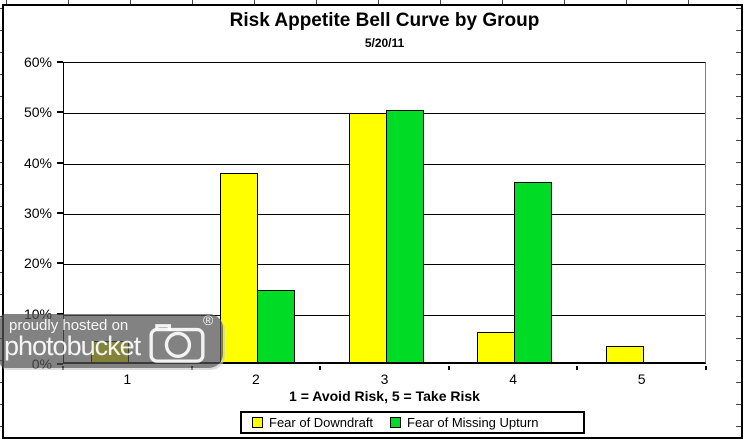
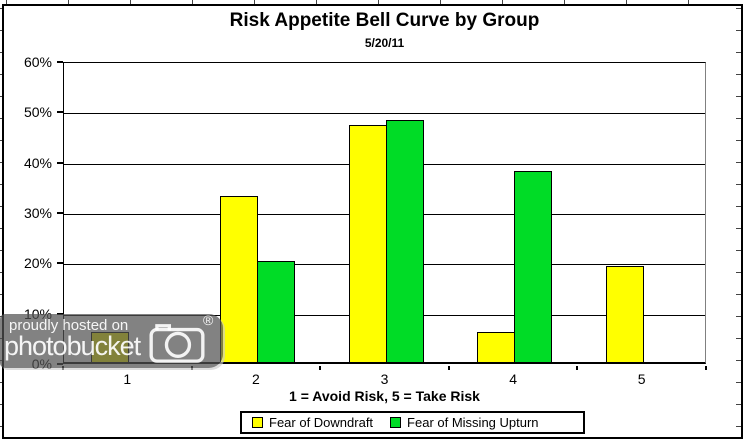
Fear of Downdraft/1: 4% -> 6%
Fear of Downdraft/2: 38% -> 33%
Fear of Missing Upturn/2: 14% -> 20%
Fear of Downdraft/3: 49% -> 47%
Fear of Missing Upturn/3: 50% -> 48%
Fear of Missing Upturn/4: 36% -> 38%
Fear of Downdraft/5: 3% -> 19%
